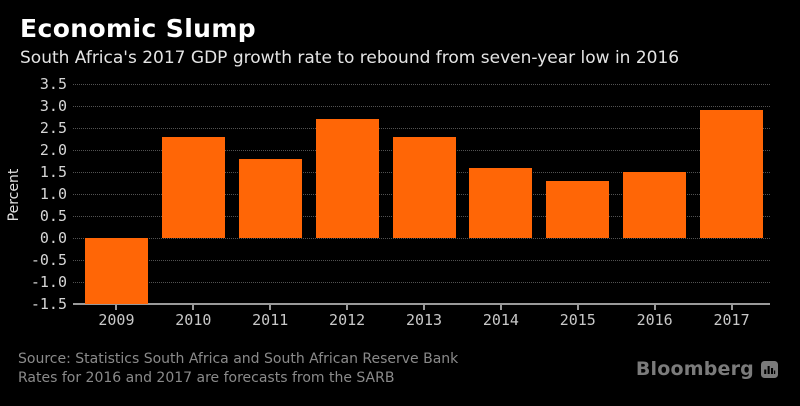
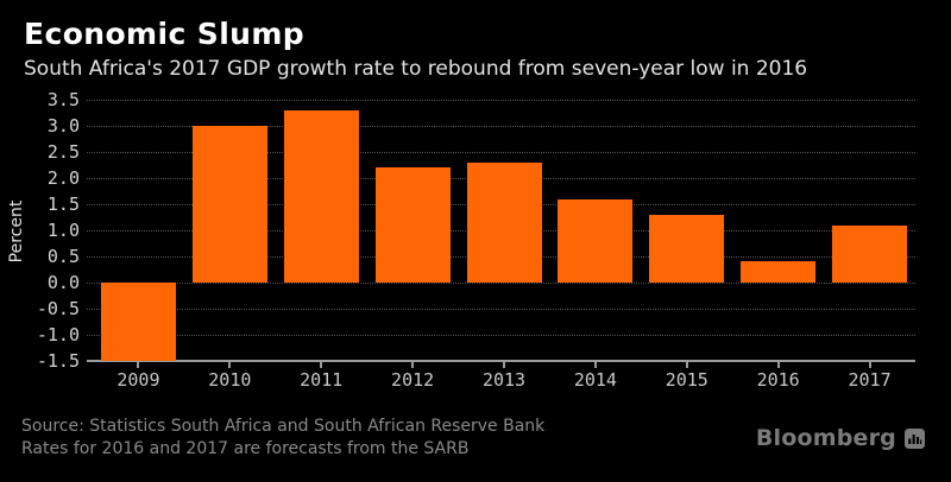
2010: 2.3 -> 3.0
2011: 1.8 -> 3.3
2012: 2.7 -> 2.2
2016: 1.5 -> 0.4
2017: 2.9 -> 1.1
